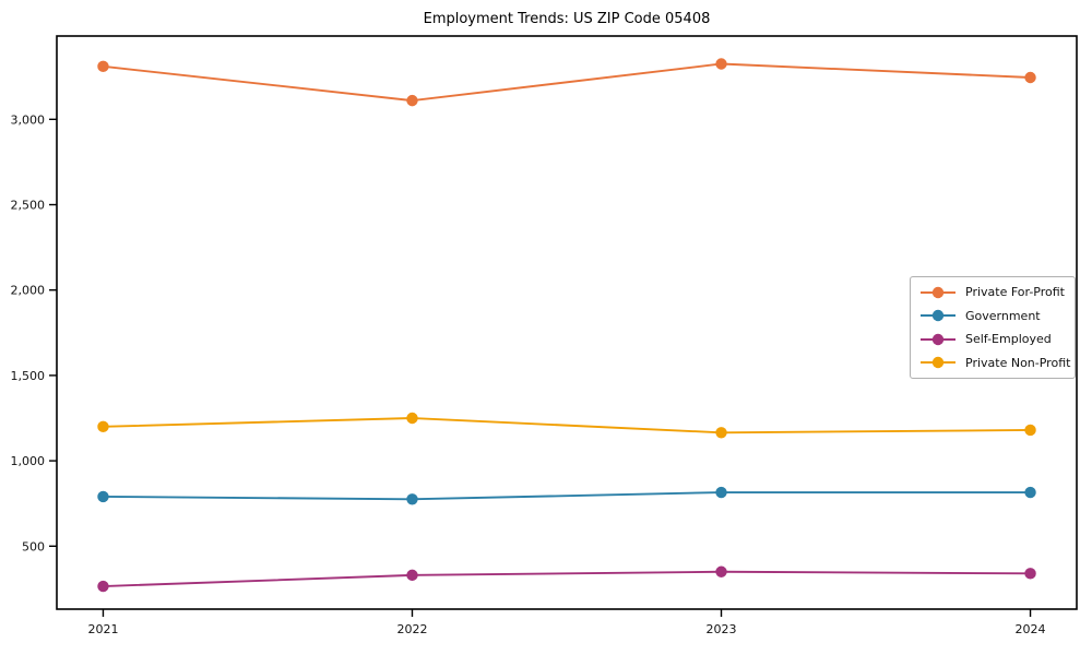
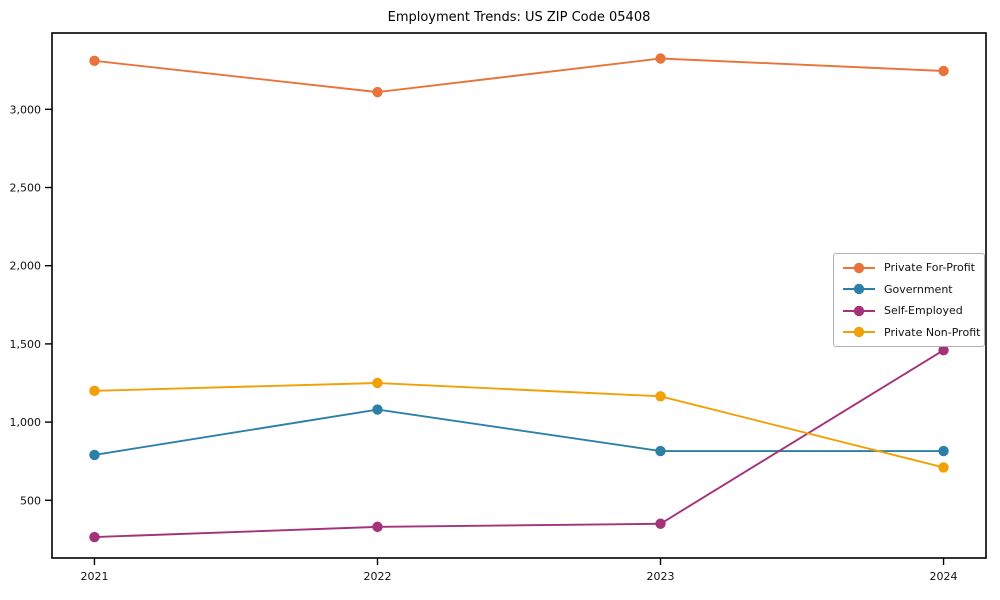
Government/2022: 780 -> 1080
Self-Employed/2024: 340 -> 1460
Private Non-Profit/2024: 1180 -> 710
